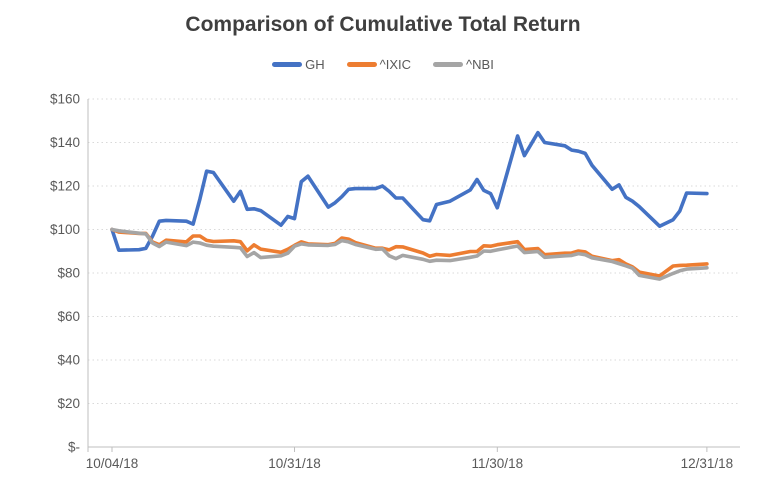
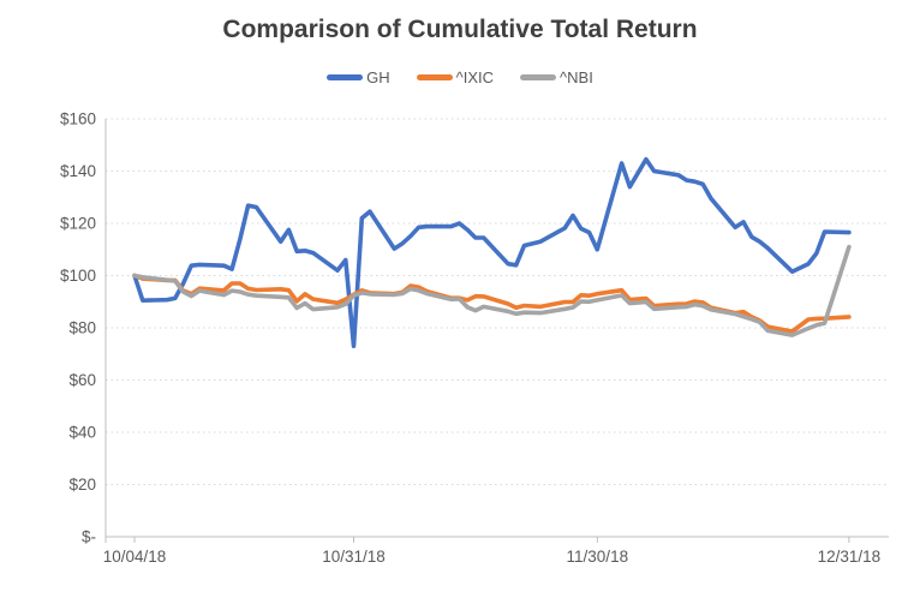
GH/10/31/18: $105 -> $73
^NBI/12/31/18: $82 -> $111
